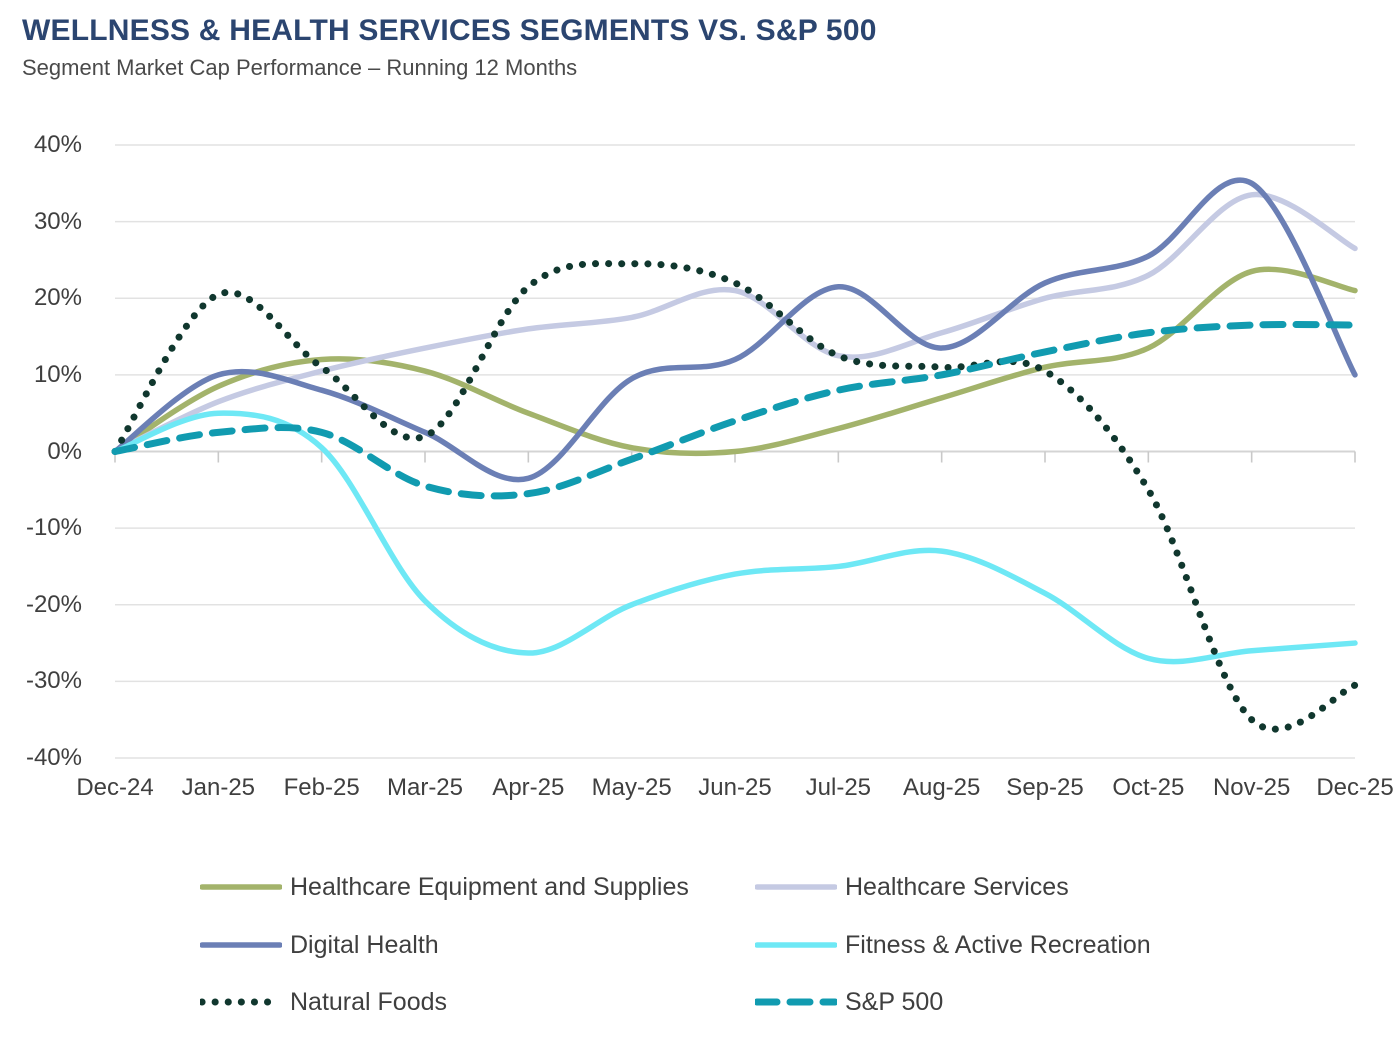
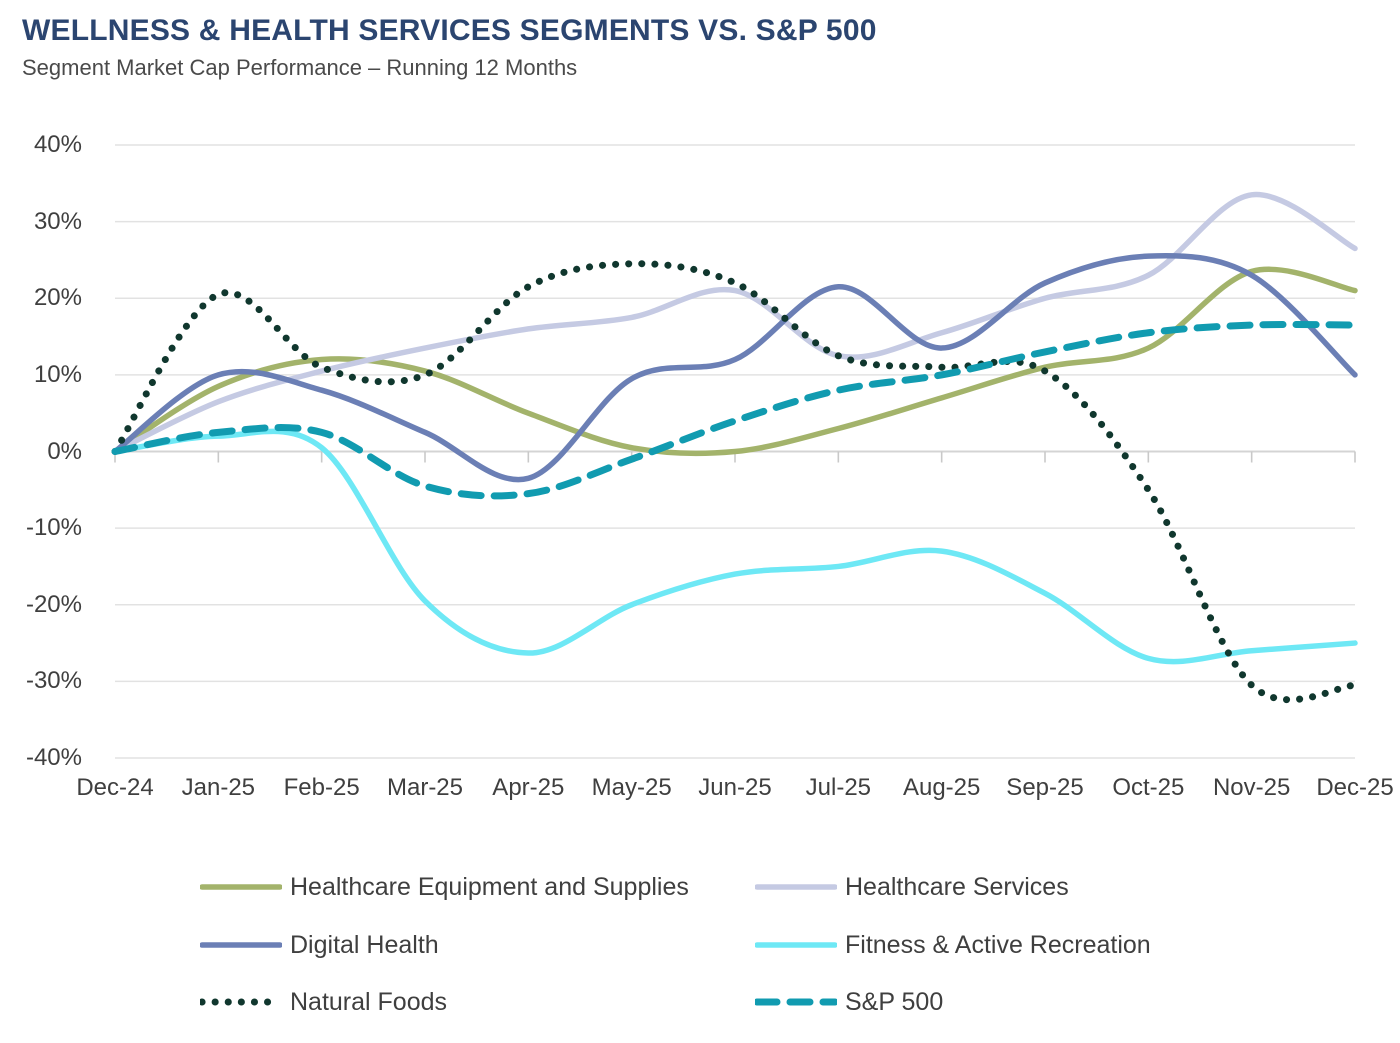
Fitness & Active Recreation/Jan-25: 5% -> 2%
Natural Foods/Mar-25: 2% -> 10%
Digital Health/Nov-25: 35% -> 23%
Natural Foods/Nov-25: -35% -> -30%
